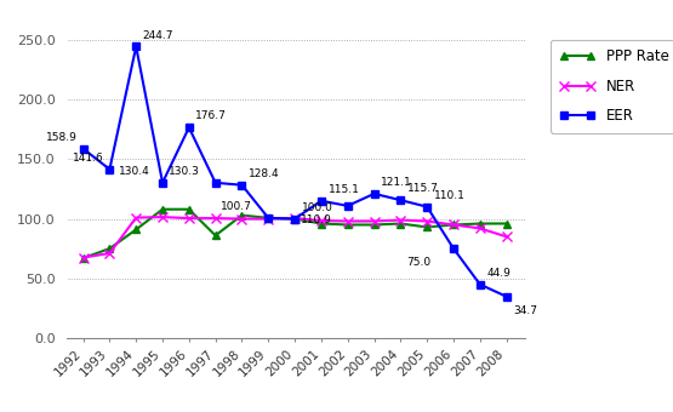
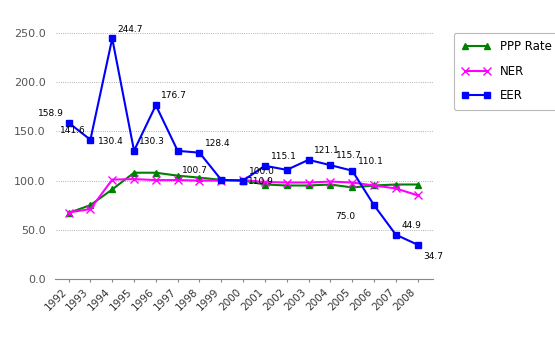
PPP Rate/1997: 86 -> 105
